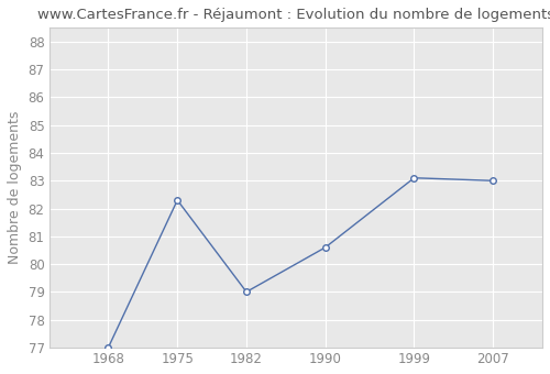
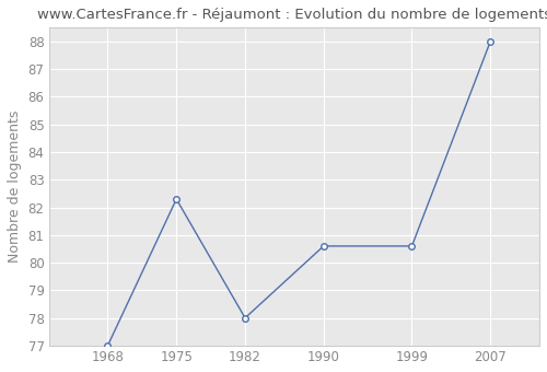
1982: 79.0 -> 78.0
1999: 83.1 -> 80.6
2007: 83.0 -> 88.0
